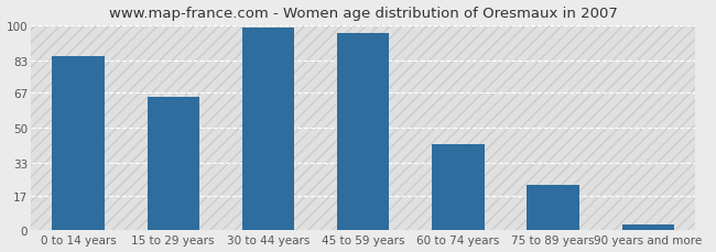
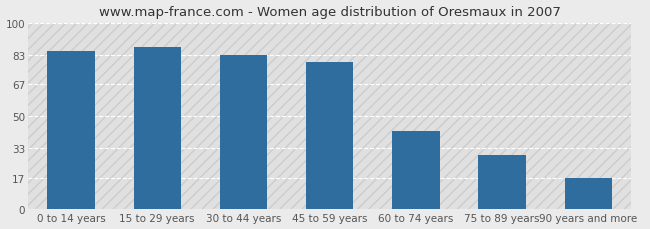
15 to 29 years: 65 -> 87
30 to 44 years: 99 -> 83
45 to 59 years: 96 -> 79
75 to 89 years: 22 -> 29
90 years and more: 3 -> 17
